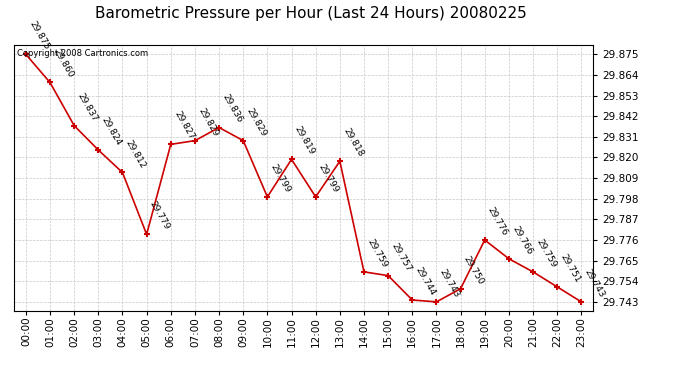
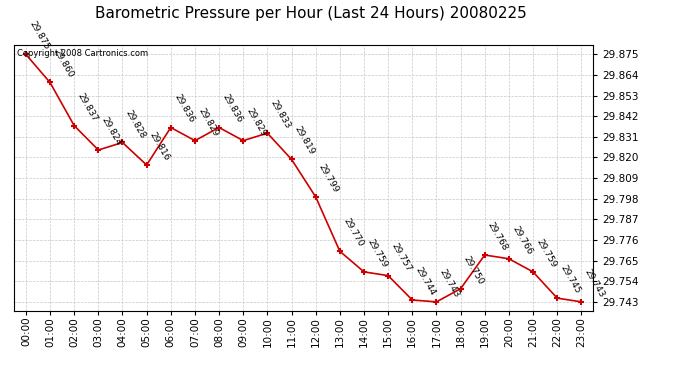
04:00: 29.812 -> 29.828
05:00: 29.779 -> 29.816
06:00: 29.827 -> 29.836
10:00: 29.799 -> 29.833
13:00: 29.818 -> 29.770
19:00: 29.776 -> 29.768
22:00: 29.751 -> 29.745
